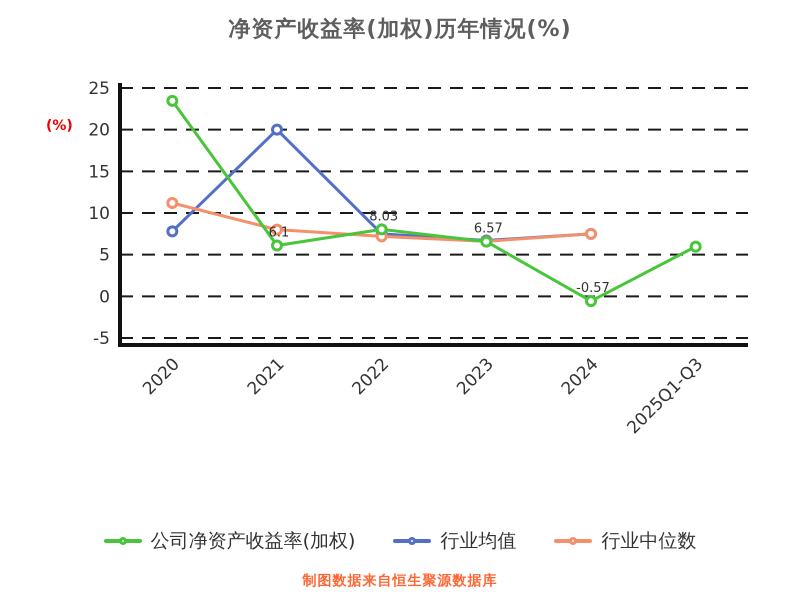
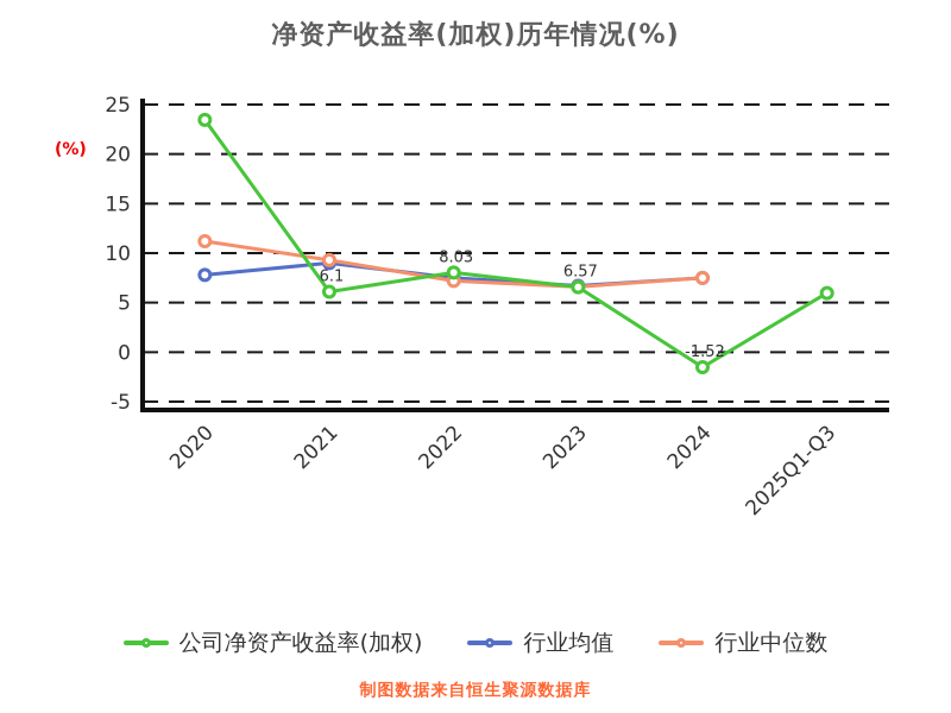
行业均值/2021: 20 -> 9
行业中位数/2021: 8 -> 9
公司净资产收益率(加权)/2024: -0.57 -> -1.52
